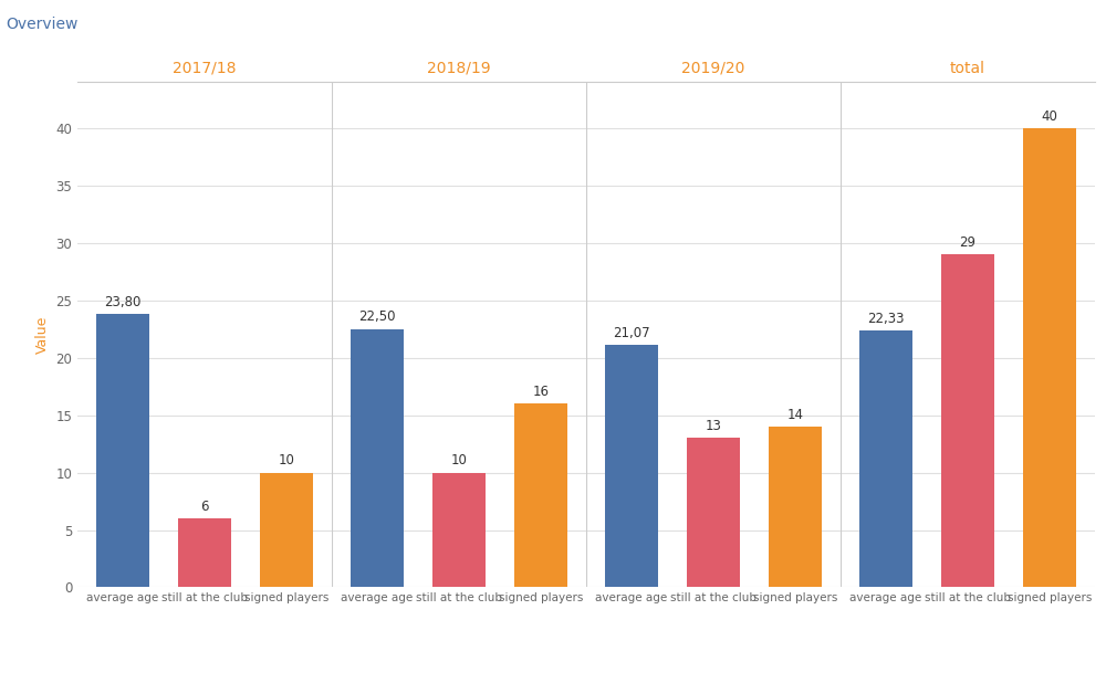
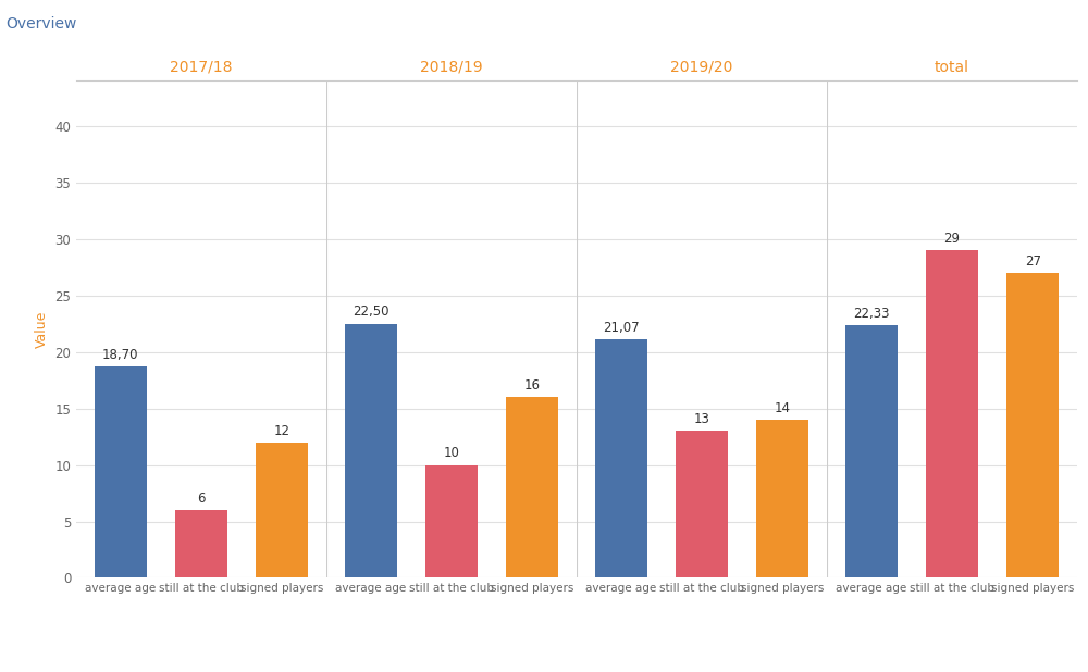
2017/18/average age: 23,80 -> 18,70
2017/18/signed players: 10 -> 12
total/signed players: 40 -> 27
